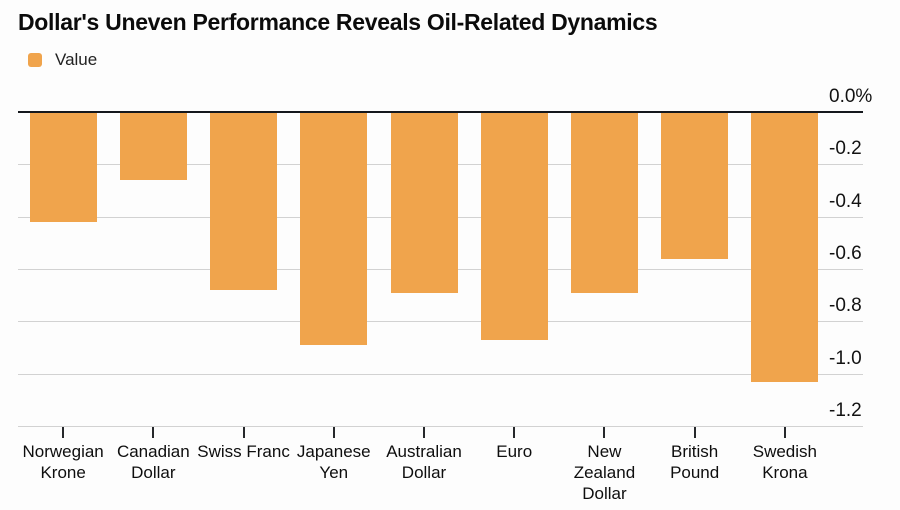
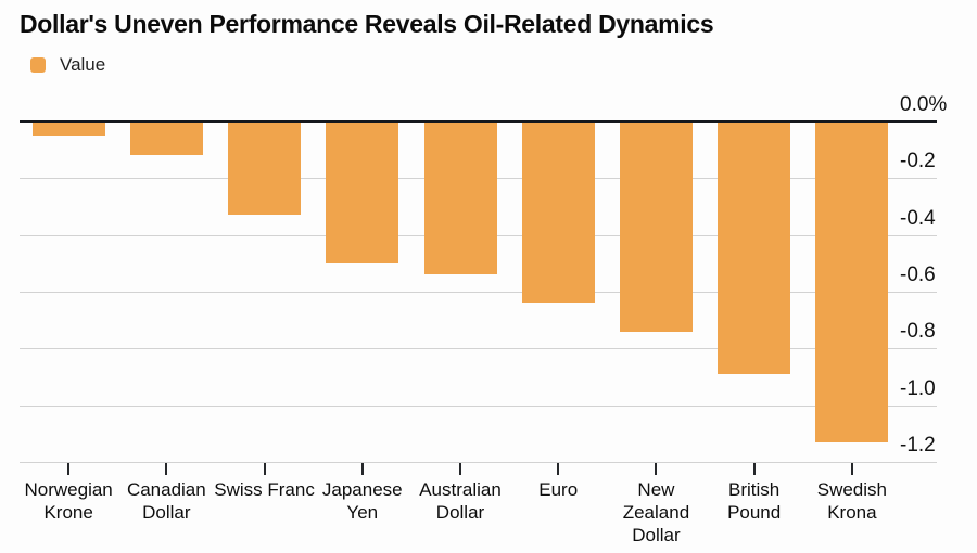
Norwegian Krone: -0.42% -> -0.05%
Canadian Dollar: -0.26% -> -0.12%
Swiss Franc: -0.68% -> -0.33%
Japanese Yen: -0.89% -> -0.50%
Australian Dollar: -0.69% -> -0.54%
Euro: -0.87% -> -0.64%
New Zealand Dollar: -0.69% -> -0.74%
British Pound: -0.56% -> -0.89%
Swedish Krona: -1.03% -> -1.13%
